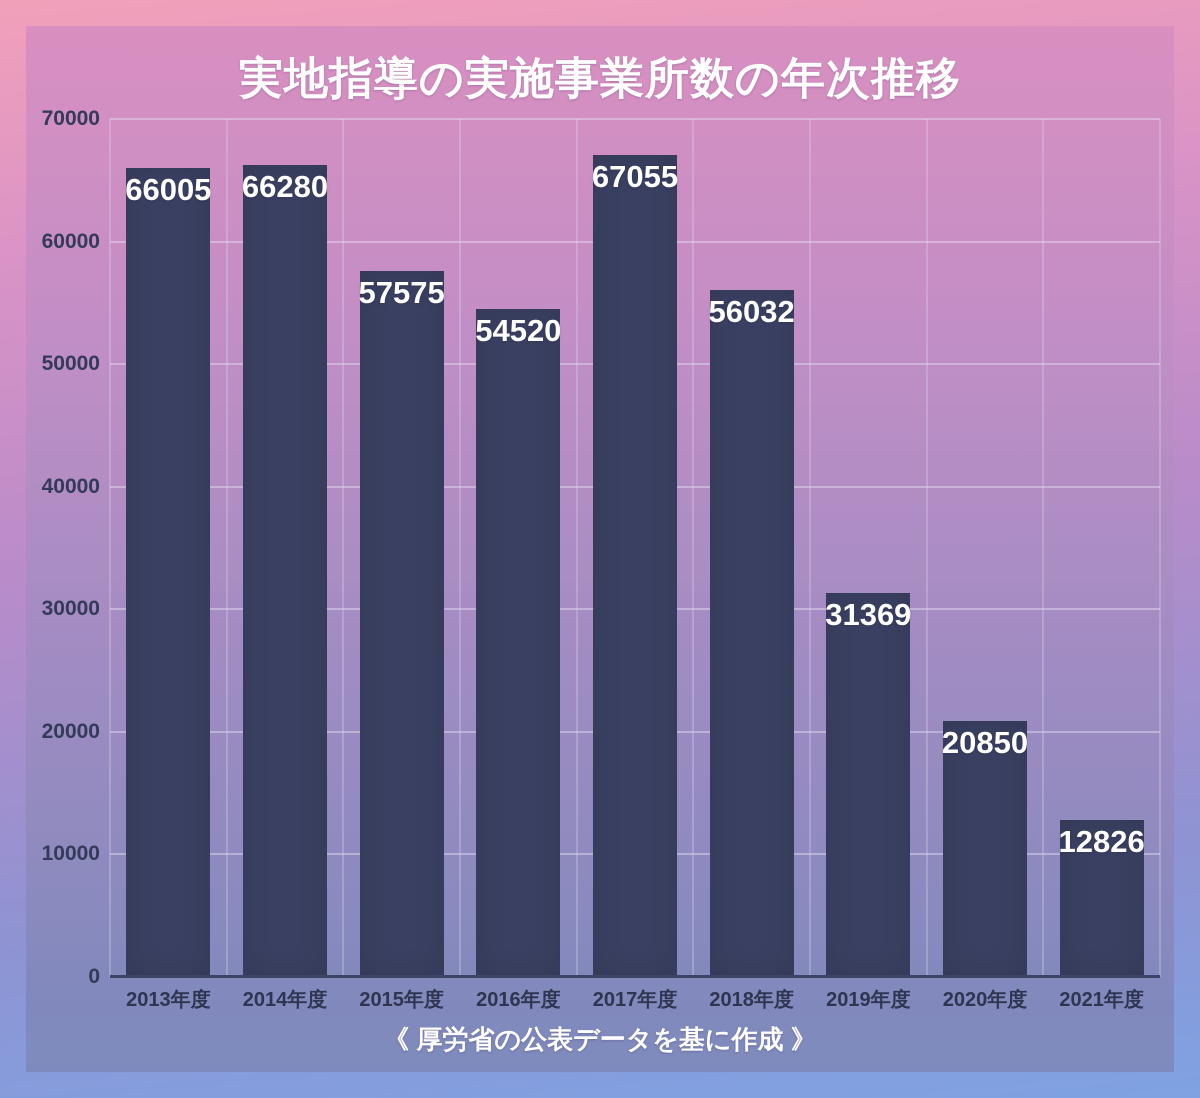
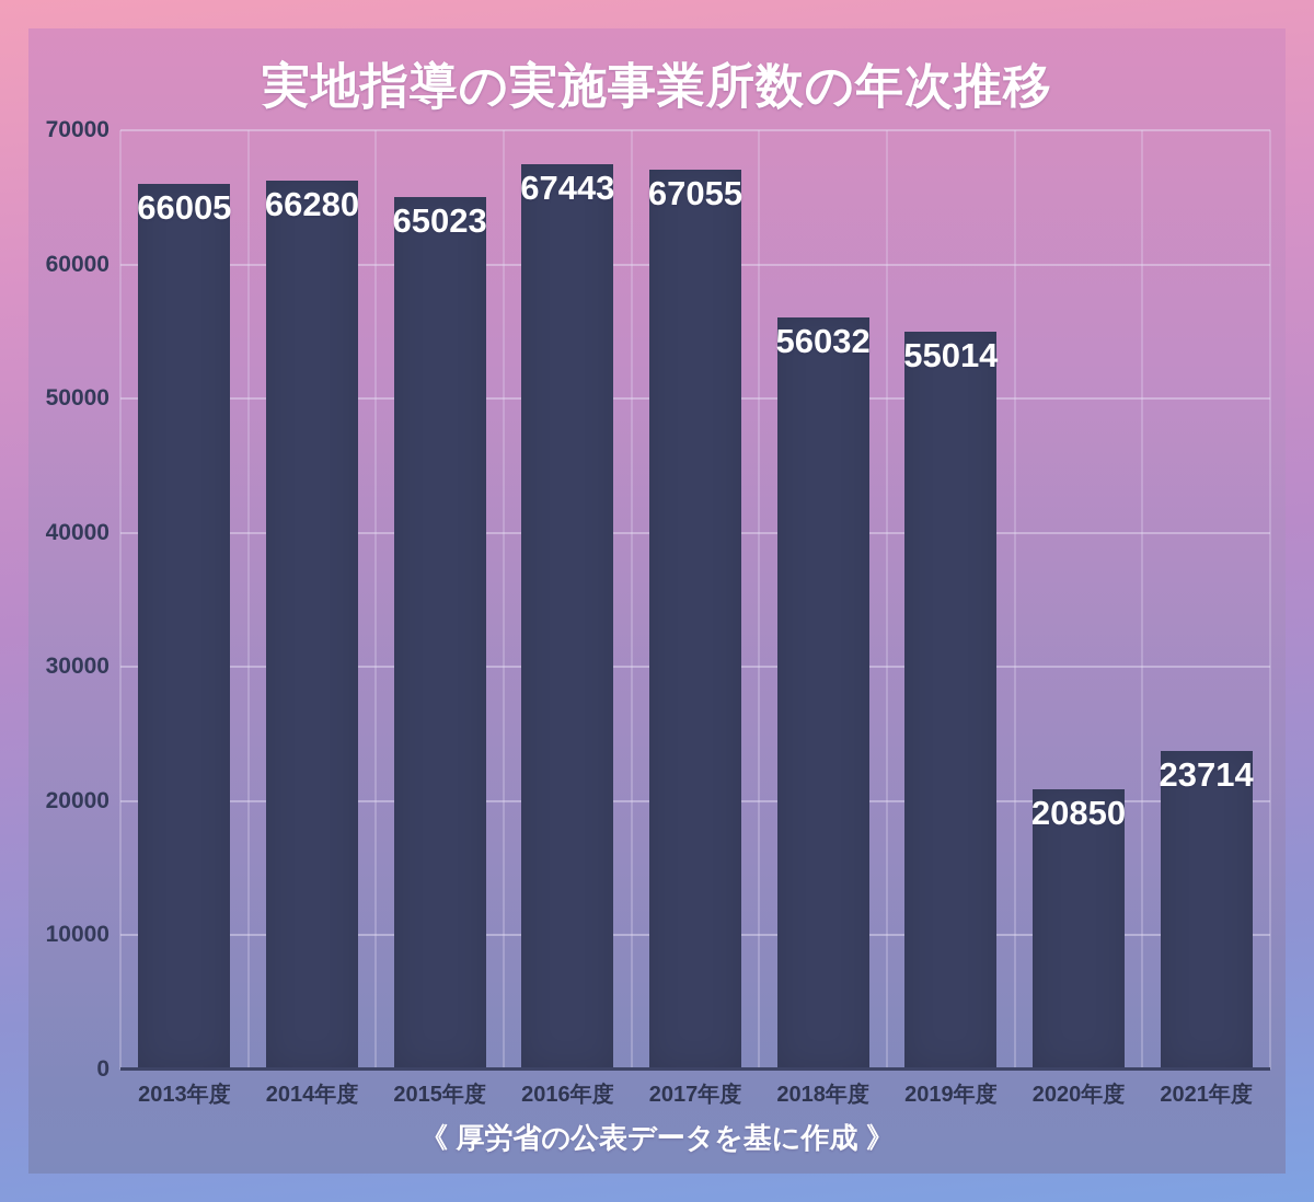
2015年度: 57575 -> 65023
2016年度: 54520 -> 67443
2019年度: 31369 -> 55014
2021年度: 12826 -> 23714
